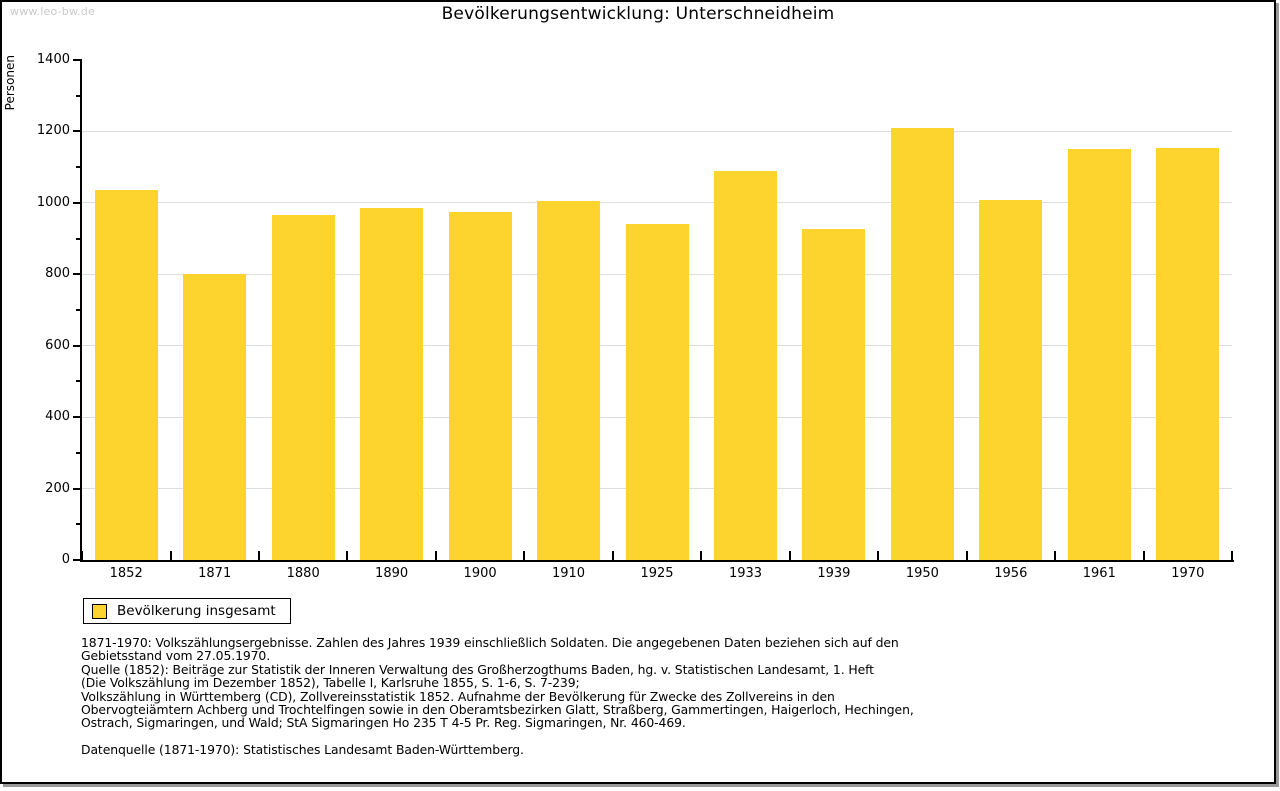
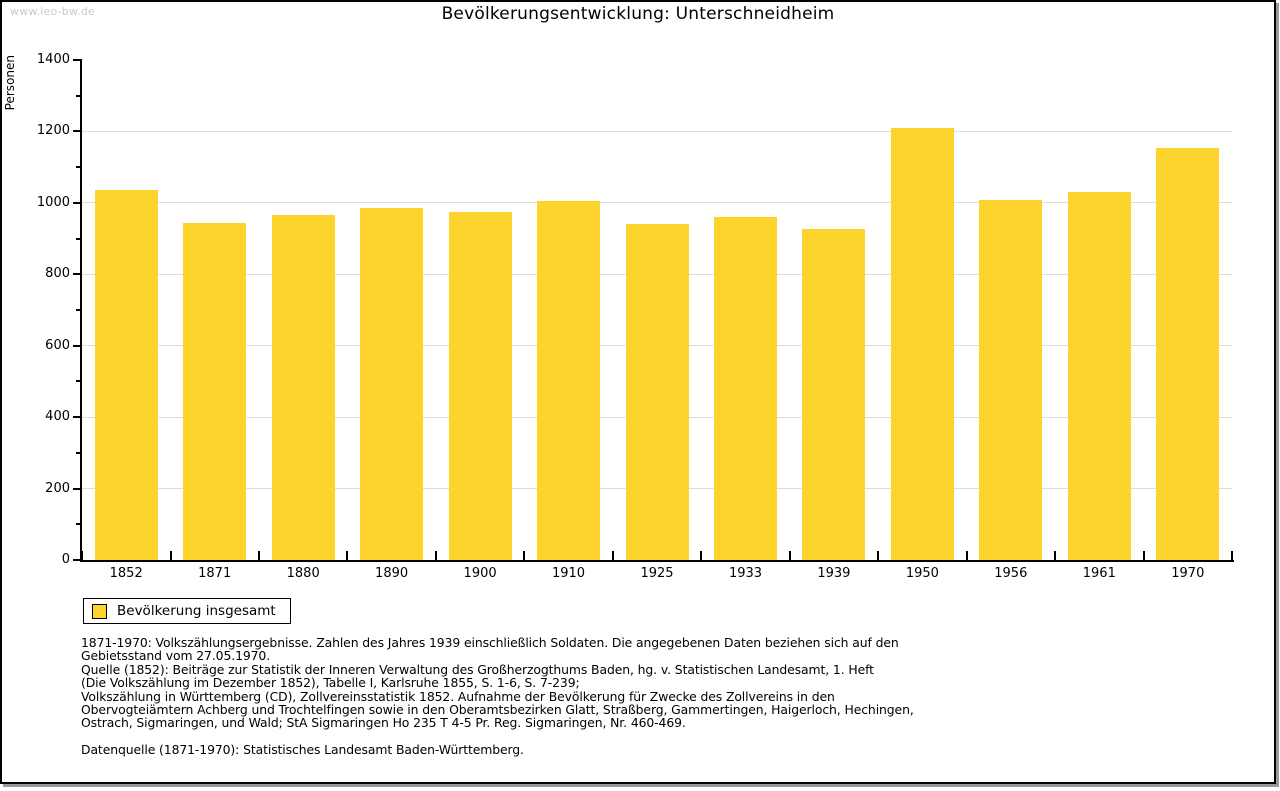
1871: 800 -> 940
1933: 1090 -> 960
1961: 1150 -> 1030
